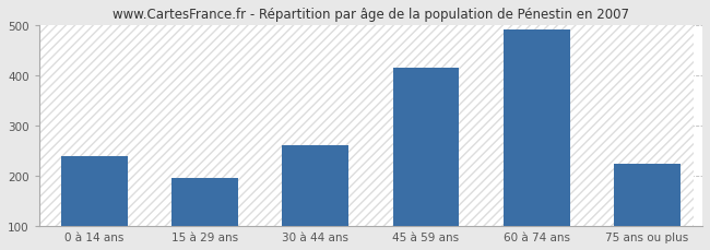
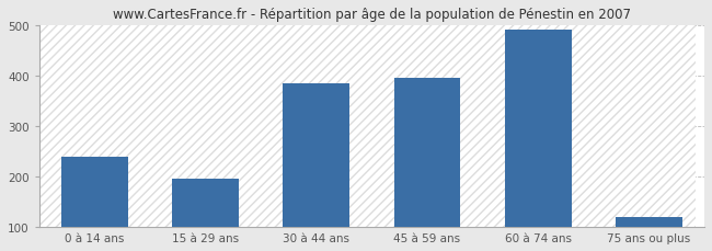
30 à 44 ans: 260 -> 385
45 à 59 ans: 415 -> 395
75 ans ou plus: 224 -> 120
